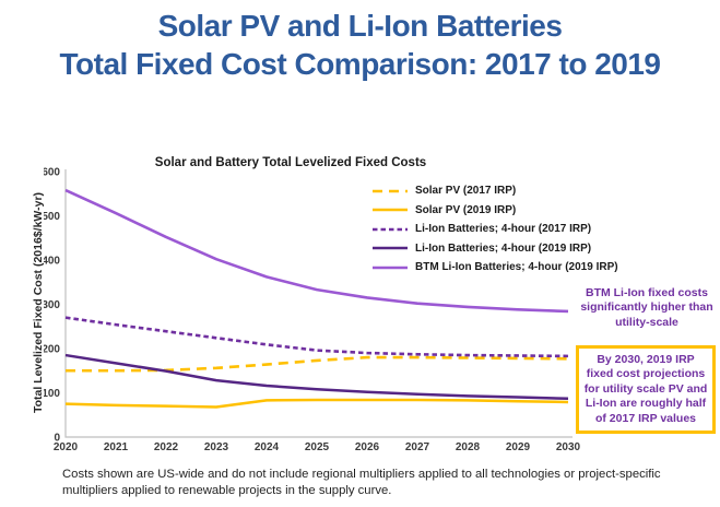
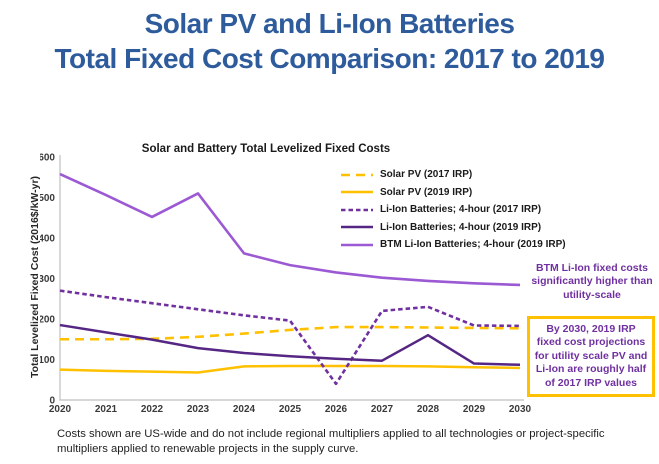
BTM Li-Ion Batteries; 4-hour (2019 IRP)/2023: 400 -> 510
Li-Ion Batteries; 4-hour (2017 IRP)/2026: 190 -> 40
Li-Ion Batteries; 4-hour (2017 IRP)/2027: 190 -> 220
Li-Ion Batteries; 4-hour (2017 IRP)/2028: 180 -> 230
Li-Ion Batteries; 4-hour (2019 IRP)/2028: 90 -> 160
